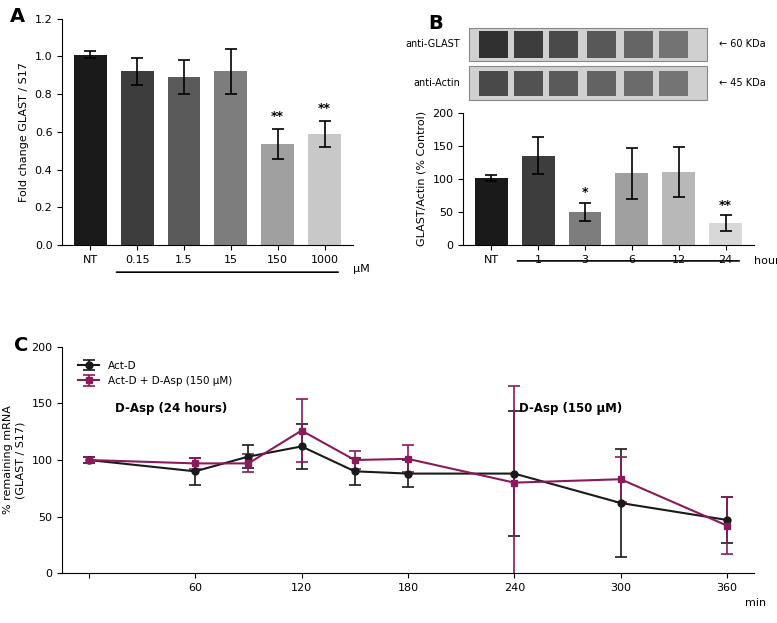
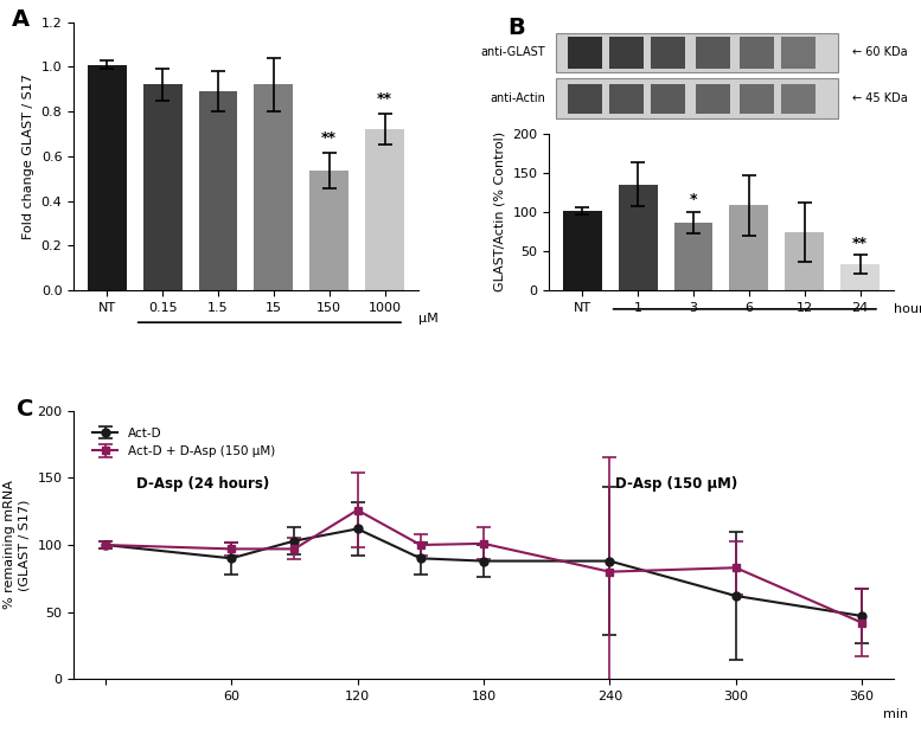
1000: 0.59 -> 0.72
3: 50 -> 86
12: 110 -> 74
